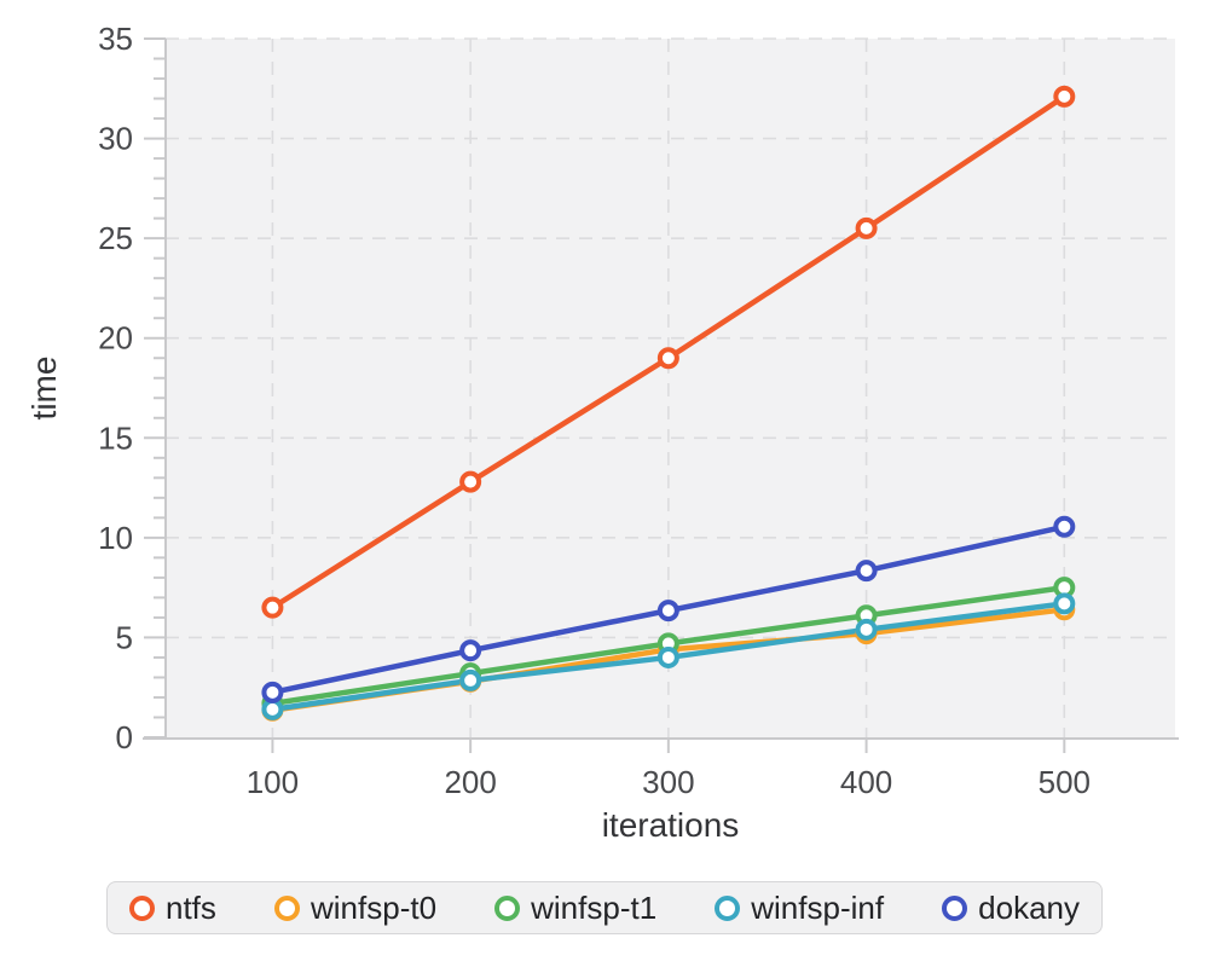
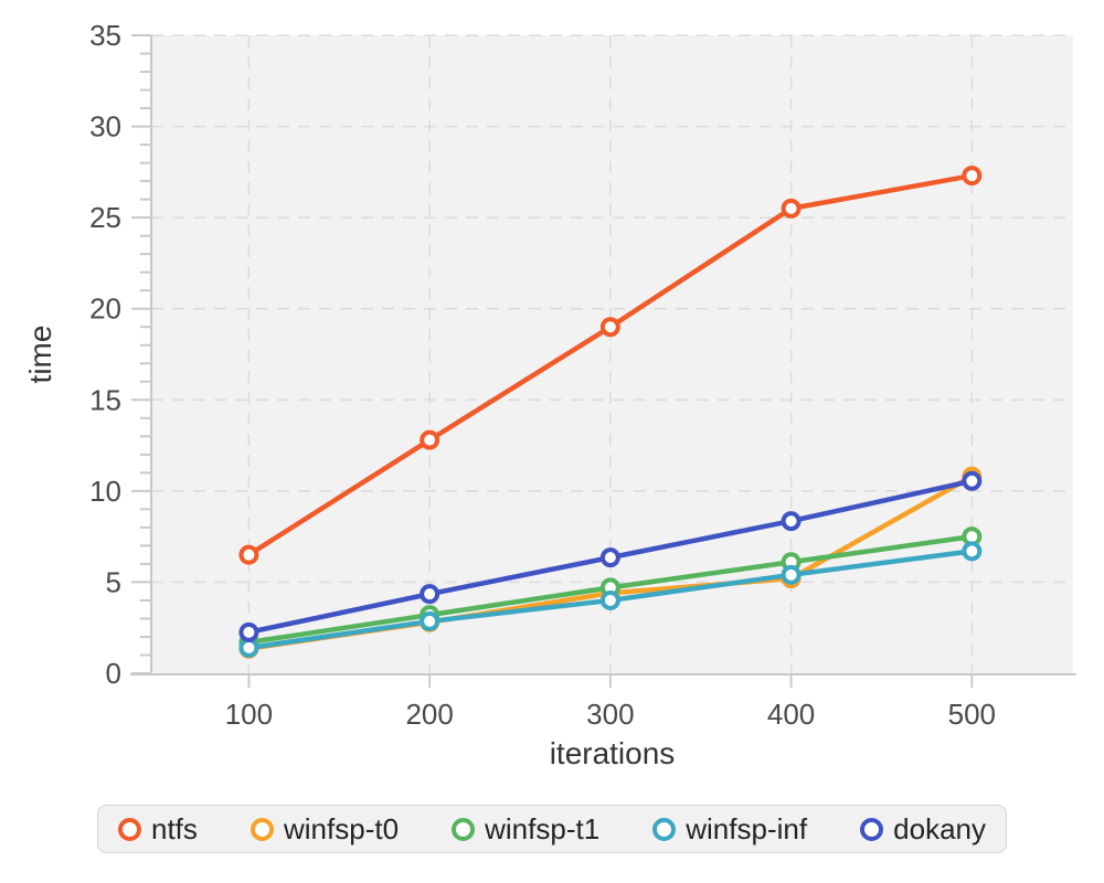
ntfs/500: 32.1 -> 27.3
winfsp-t0/500: 6.4 -> 10.8
